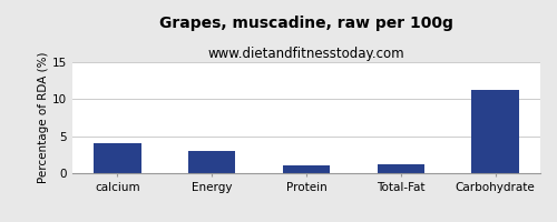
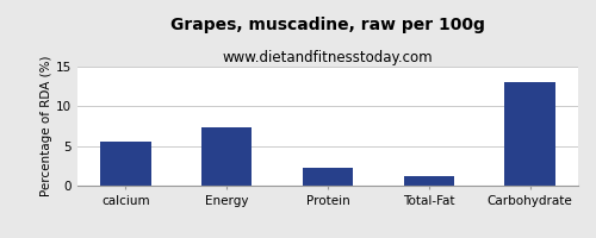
calcium: 4.0 -> 5.6
Energy: 3.0 -> 7.4
Protein: 1.1 -> 2.2
Carbohydrate: 11.3 -> 13.0
